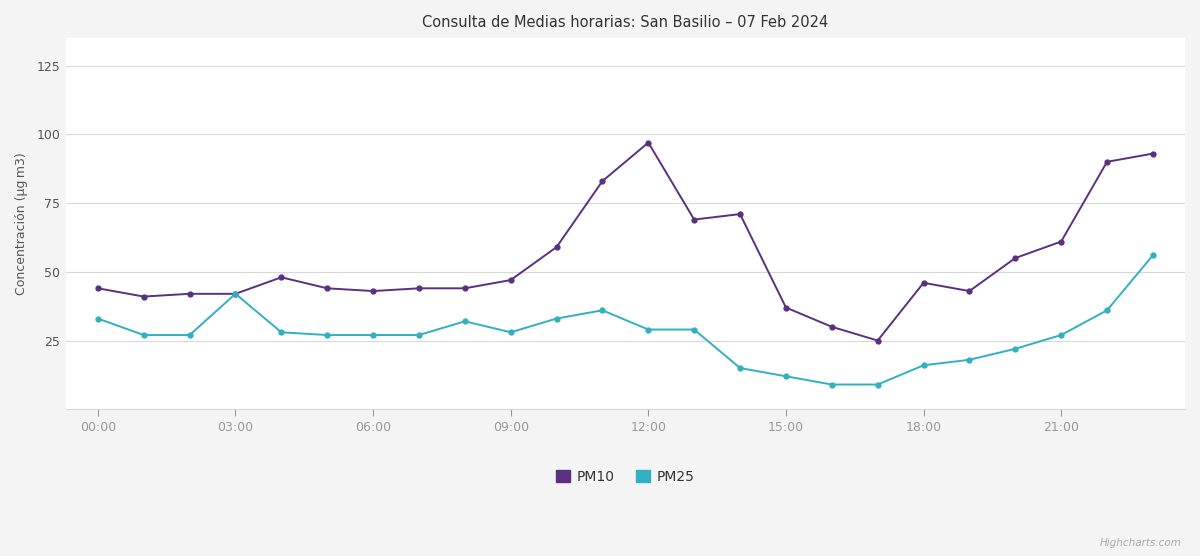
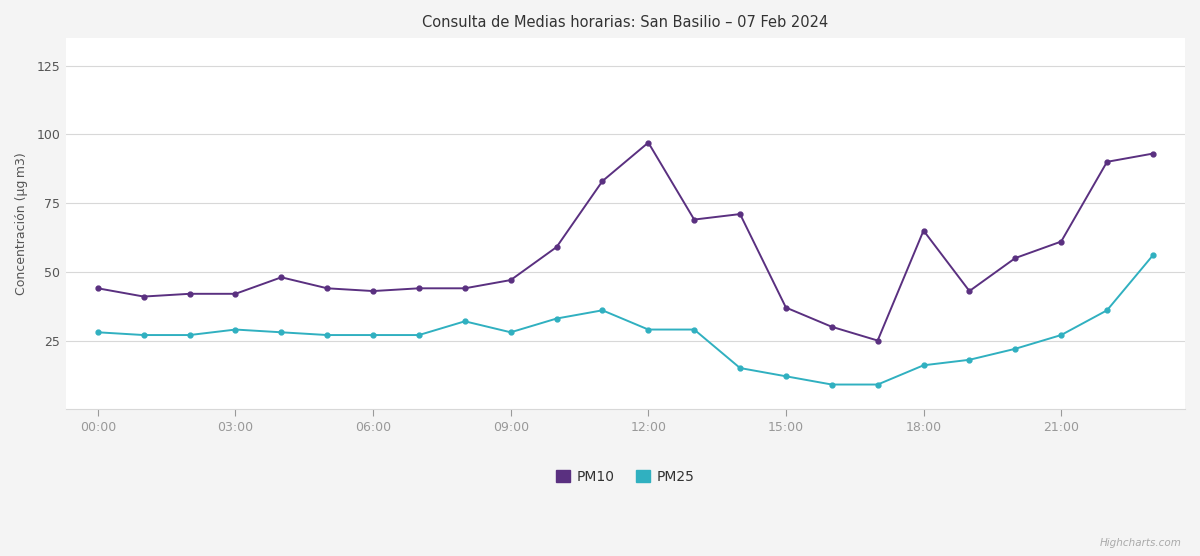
PM25/00:00: 33 -> 28
PM25/03:00: 42 -> 29
PM10/18:00: 46 -> 65
